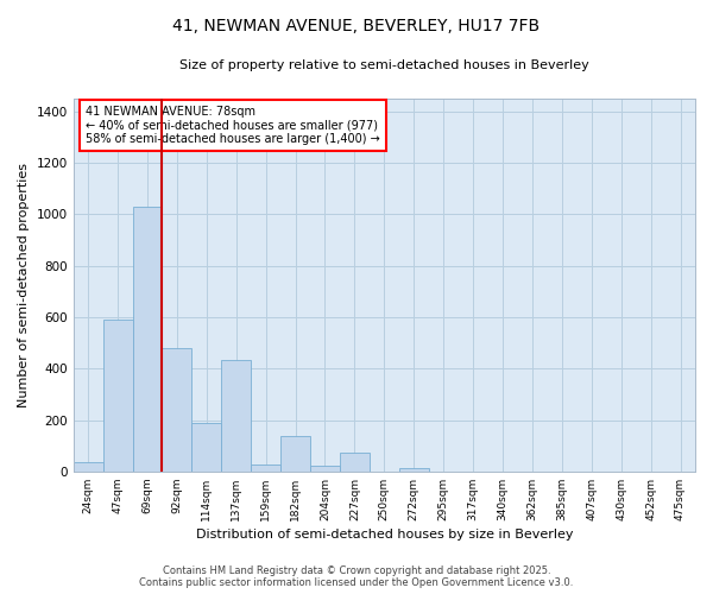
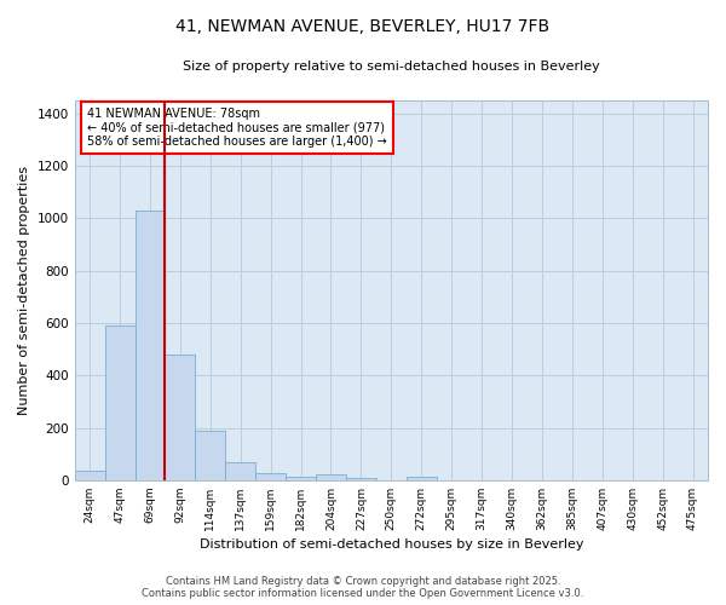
137sqm: 435 -> 70
182sqm: 140 -> 15
227sqm: 75 -> 10
